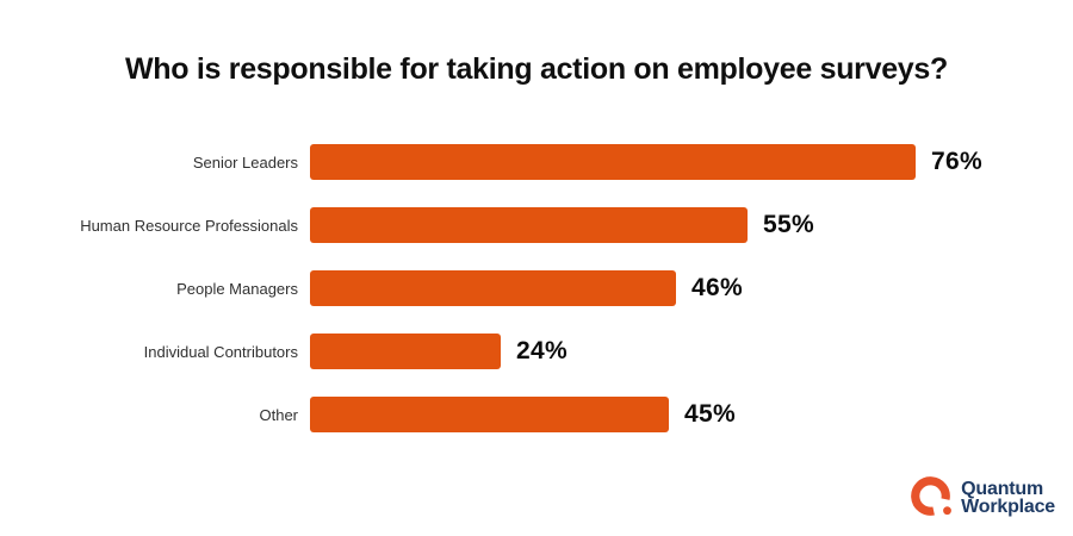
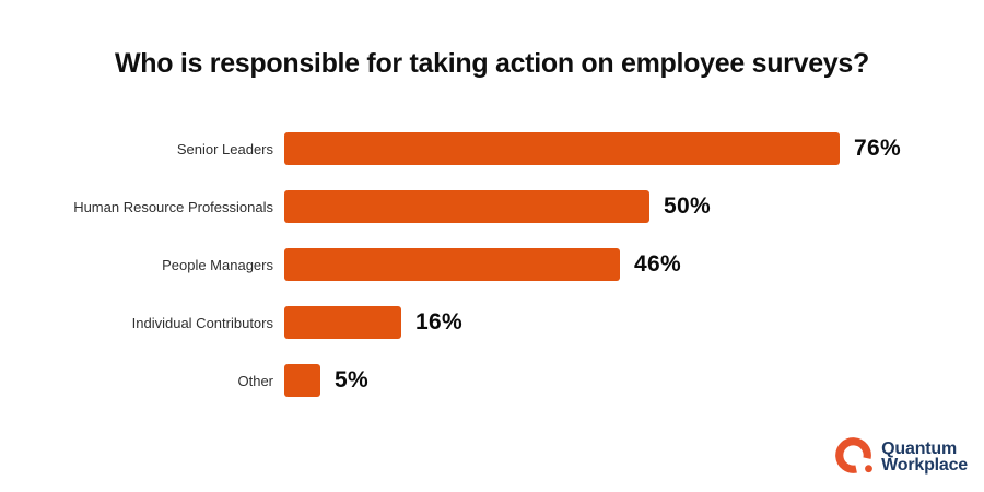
Human Resource Professionals: 55% -> 50%
Individual Contributors: 24% -> 16%
Other: 45% -> 5%
